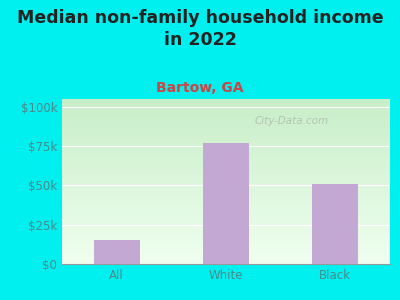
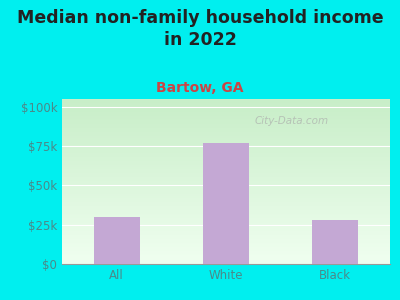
All: $15k -> $30k
Black: $51k -> $28k
